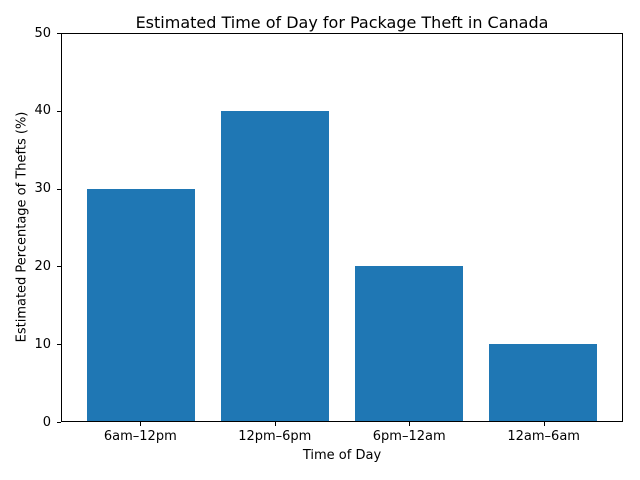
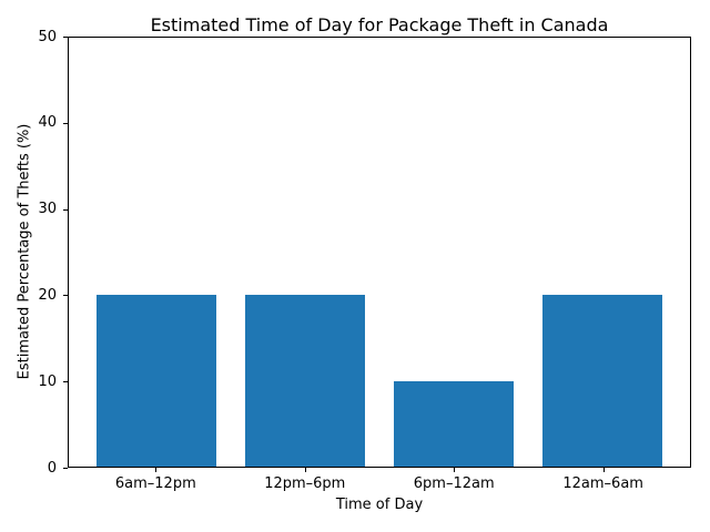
6am–12pm: 30 -> 20
12pm–6pm: 40 -> 20
6pm–12am: 20 -> 10
12am–6am: 10 -> 20
